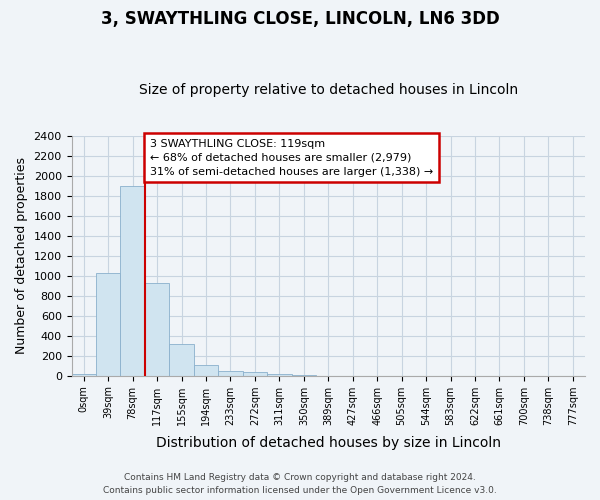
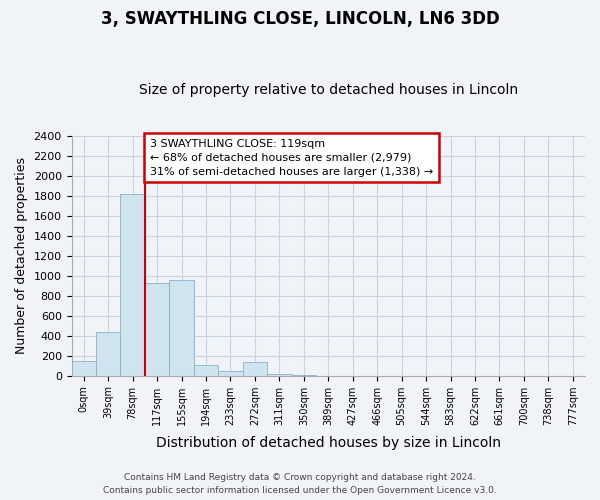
0sqm: 20 -> 150
39sqm: 1030 -> 440
78sqm: 1900 -> 1820
155sqm: 320 -> 960
272sqm: 30 -> 140
